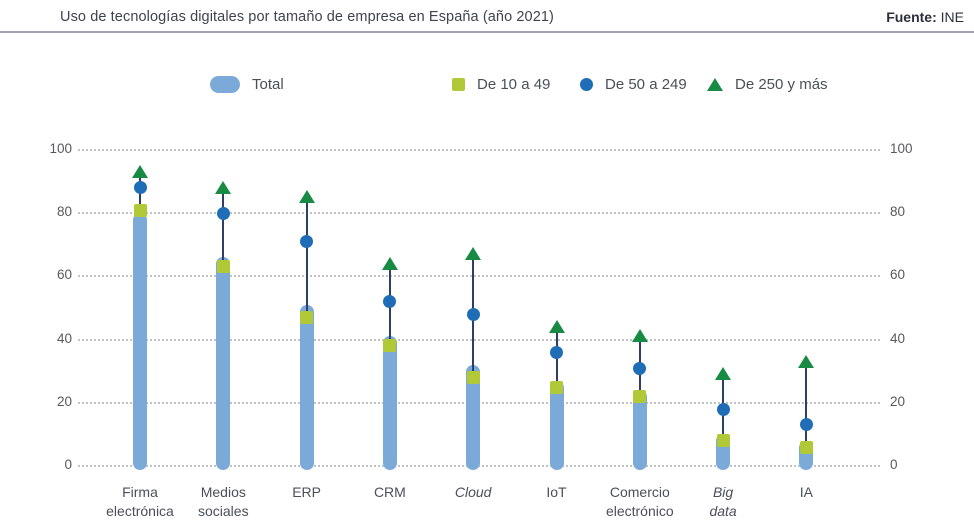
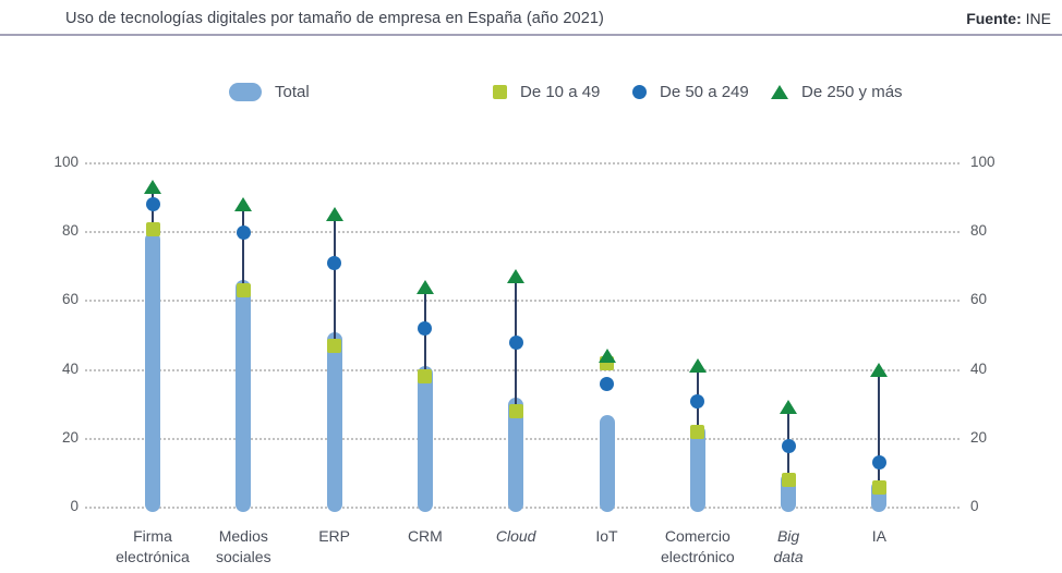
De 10 a 49/IoT: 25 -> 42
De 250 y más/IA: 33 -> 40
